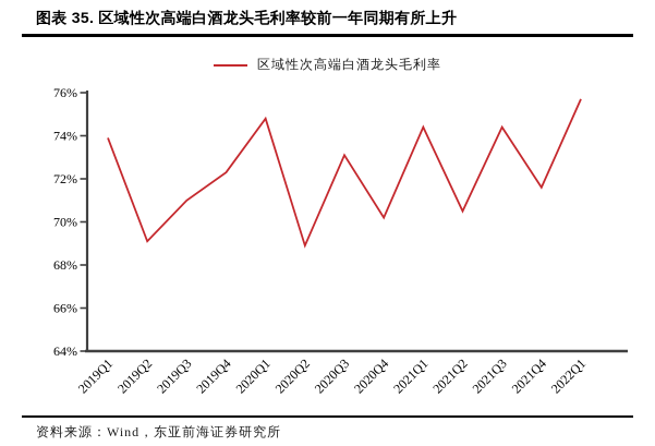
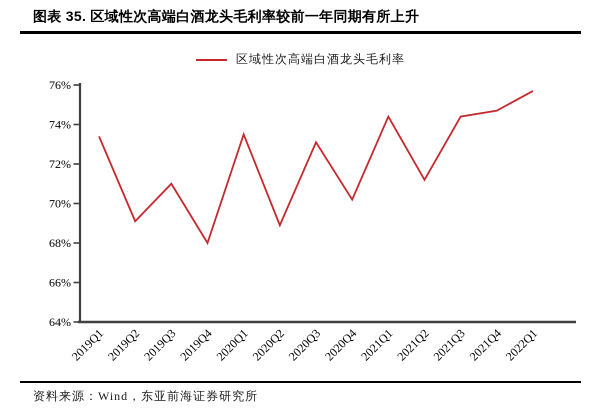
2019Q1: 73.9% -> 73.4%
2019Q4: 72.3% -> 68.0%
2020Q1: 74.8% -> 73.5%
2021Q2: 70.5% -> 71.2%
2021Q4: 71.6% -> 74.7%
